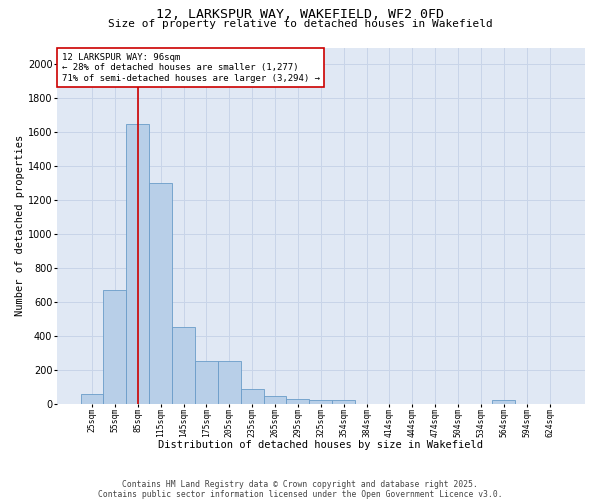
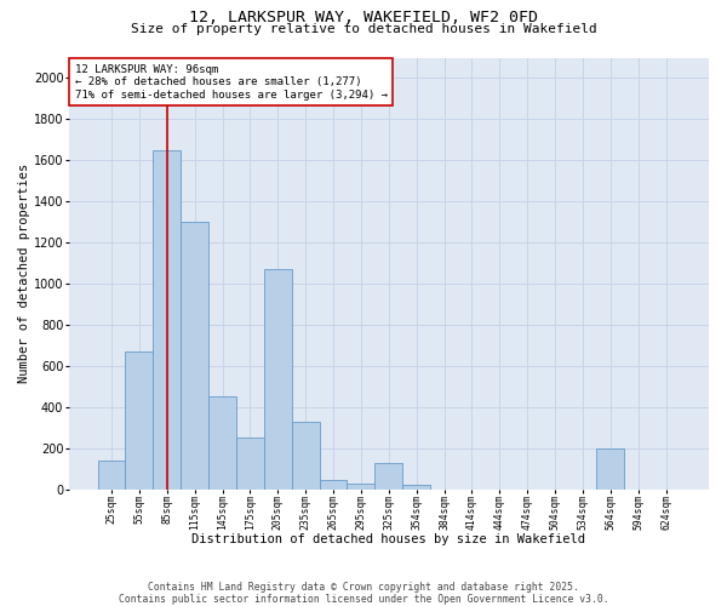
25sqm: 60 -> 140
205sqm: 250 -> 1070
235sqm: 90 -> 330
325sqm: 20 -> 130
564sqm: 20 -> 200
